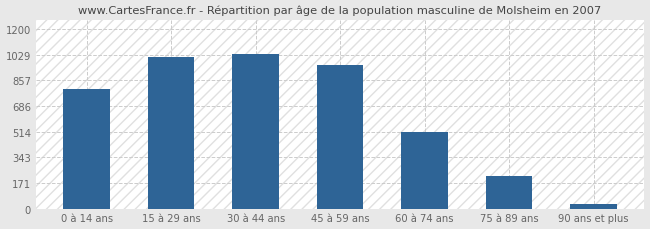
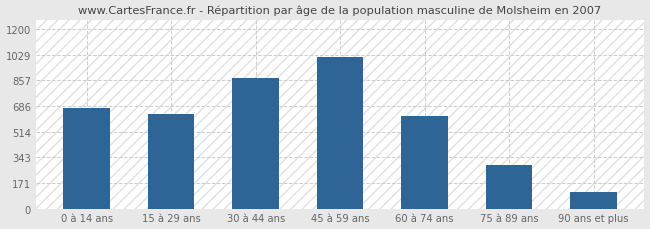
0 à 14 ans: 800 -> 670
15 à 29 ans: 1010 -> 630
30 à 44 ans: 1040 -> 870
45 à 59 ans: 960 -> 1010
60 à 74 ans: 510 -> 620
75 à 89 ans: 220 -> 290
90 ans et plus: 30 -> 110
